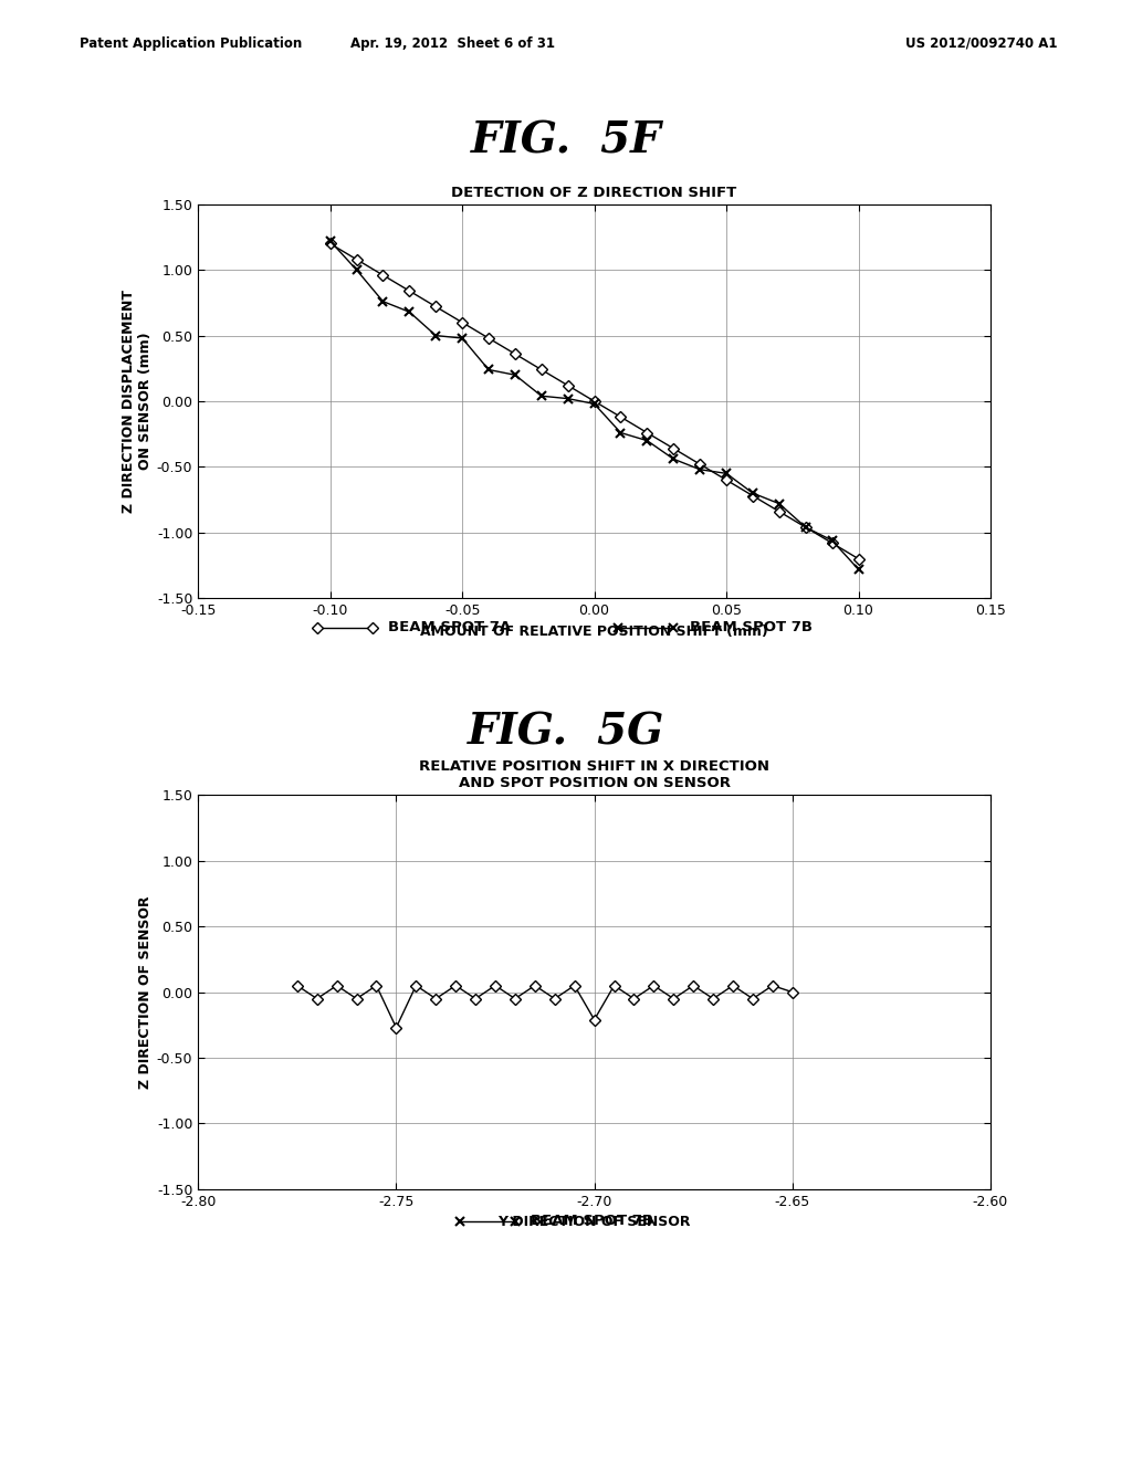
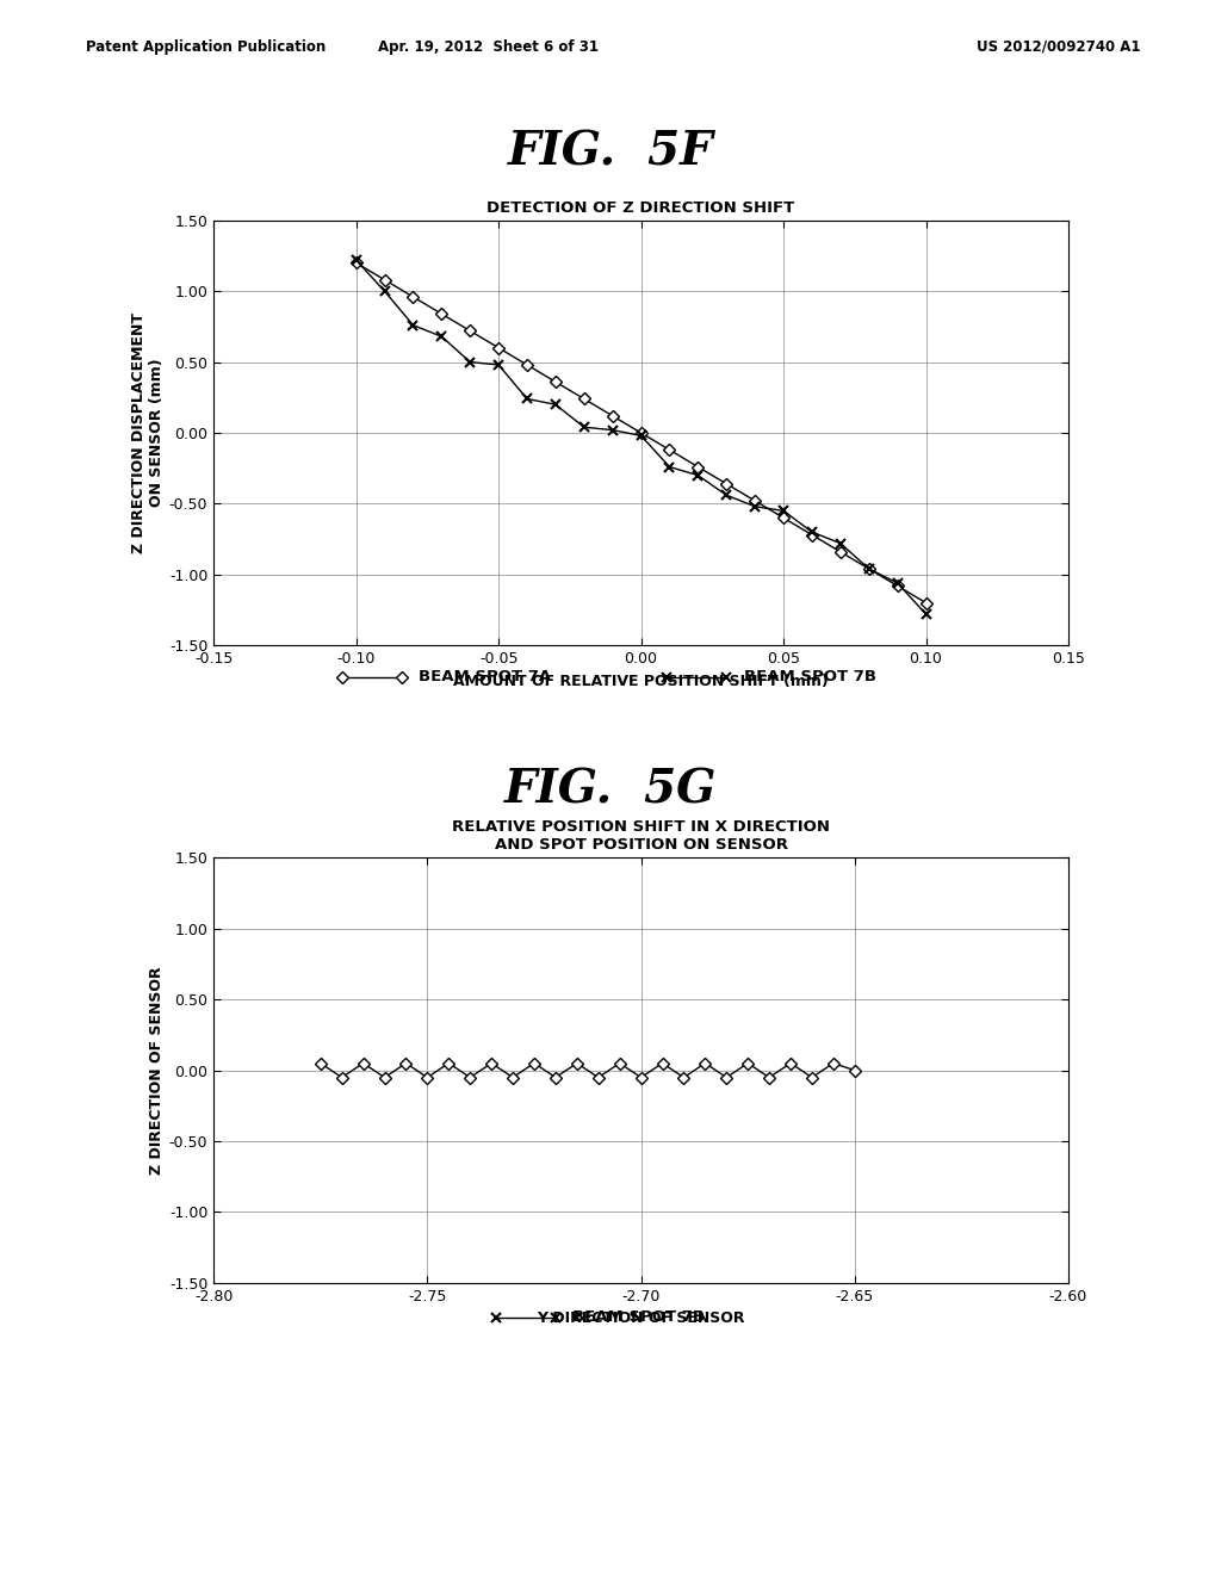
-2.75: -0.27 -> -0.05
-2.70: -0.21 -> -0.05
